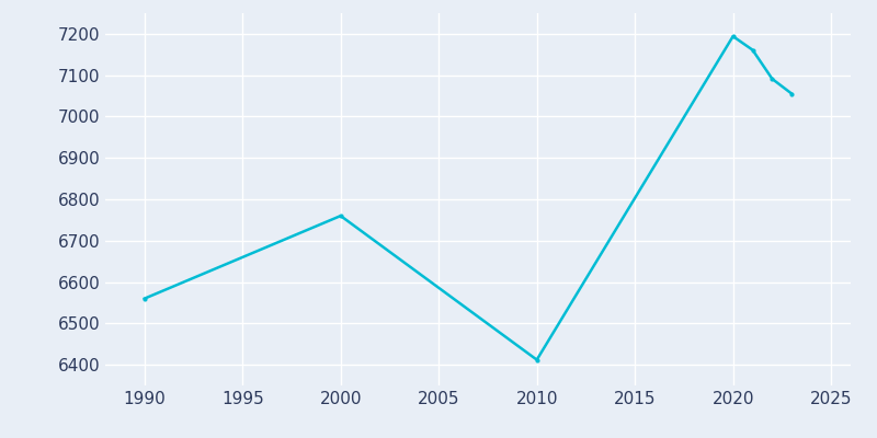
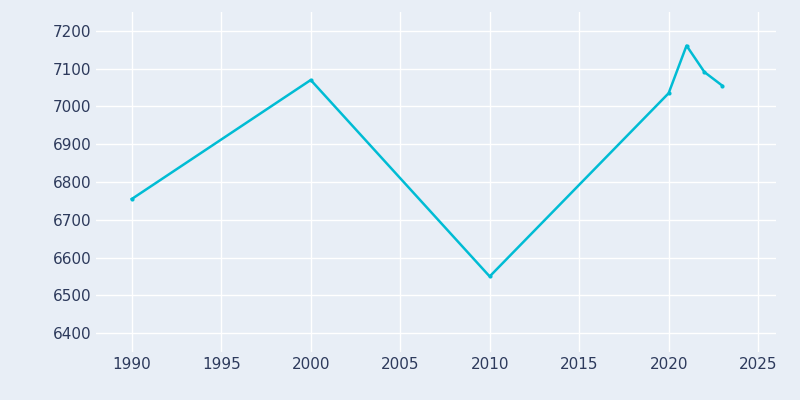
1990: 6560 -> 6755
2000: 6760 -> 7070
2010: 6412 -> 6550
2020: 7194 -> 7035
